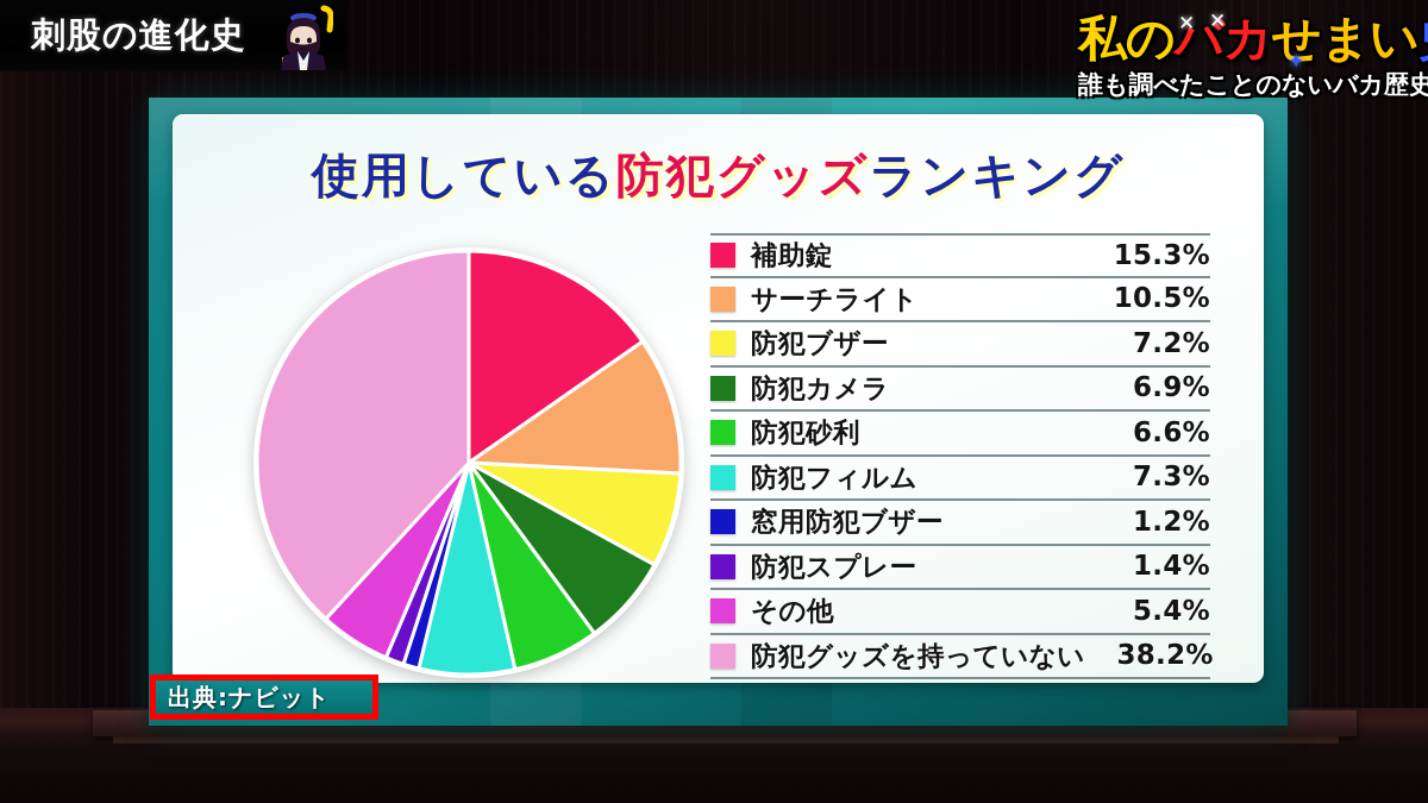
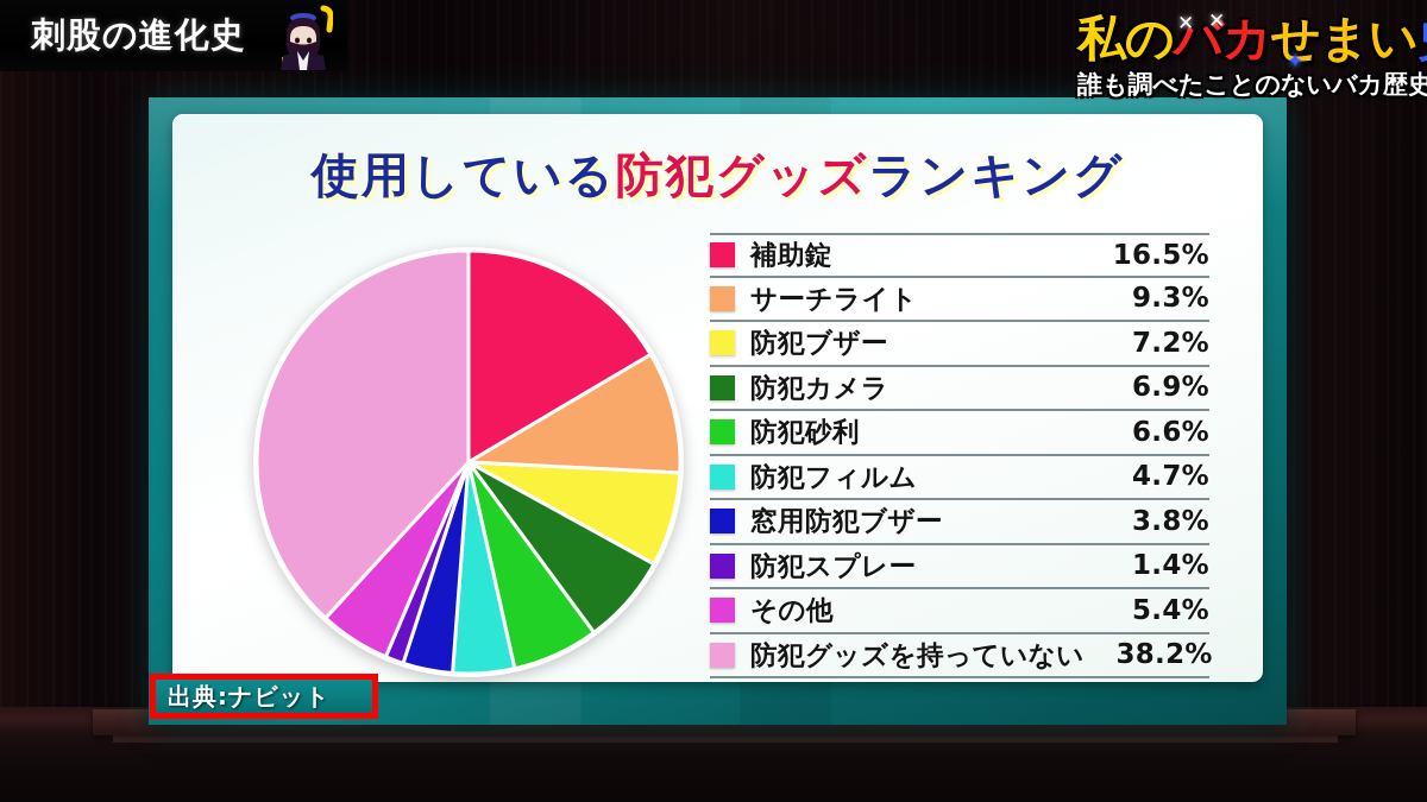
補助錠: 15.3% -> 16.5%
サーチライト: 10.5% -> 9.3%
防犯フィルム: 7.3% -> 4.7%
窓用防犯ブザー: 1.2% -> 3.8%
